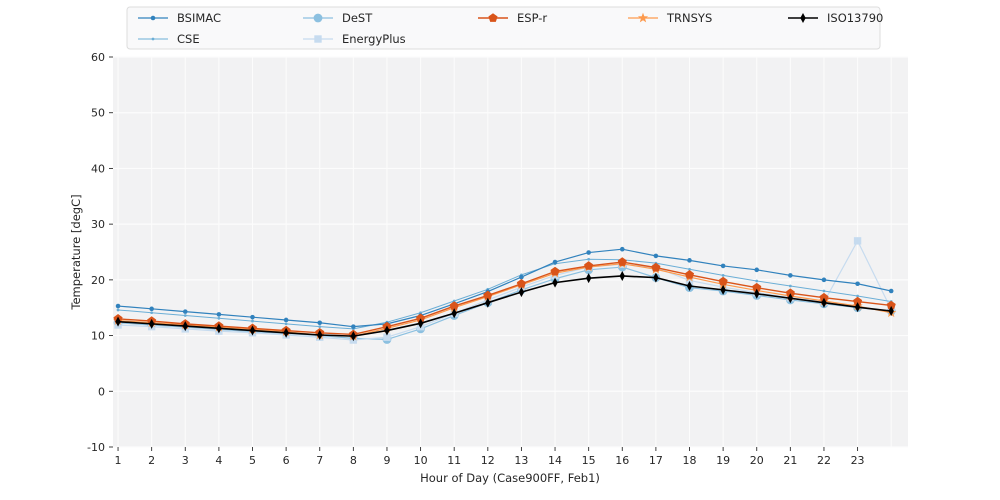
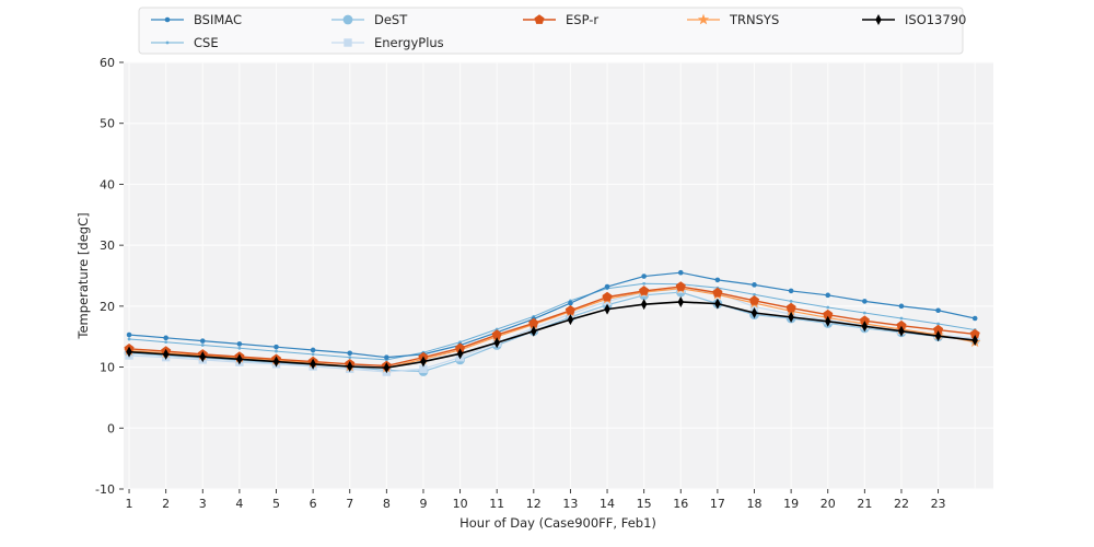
EnergyPlus/23: 27 -> 15
